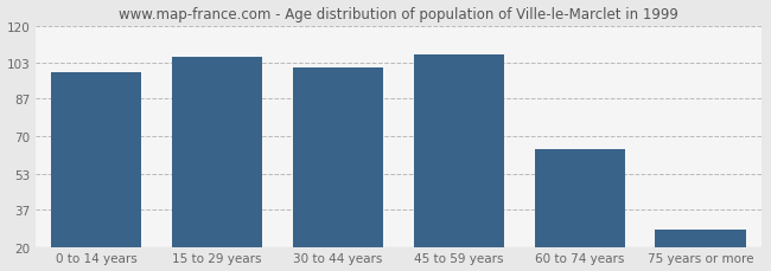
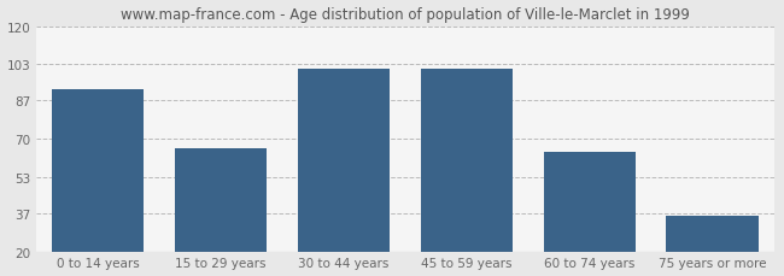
0 to 14 years: 99 -> 92
15 to 29 years: 106 -> 66
45 to 59 years: 107 -> 101
75 years or more: 28 -> 36
